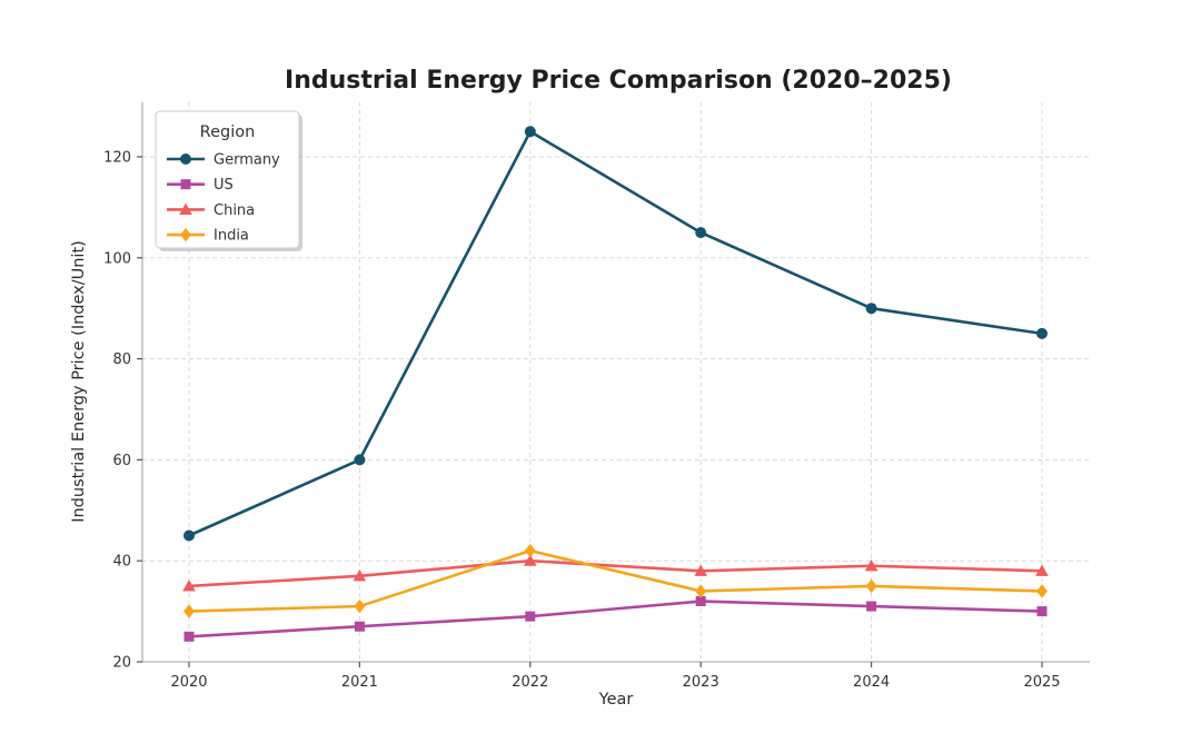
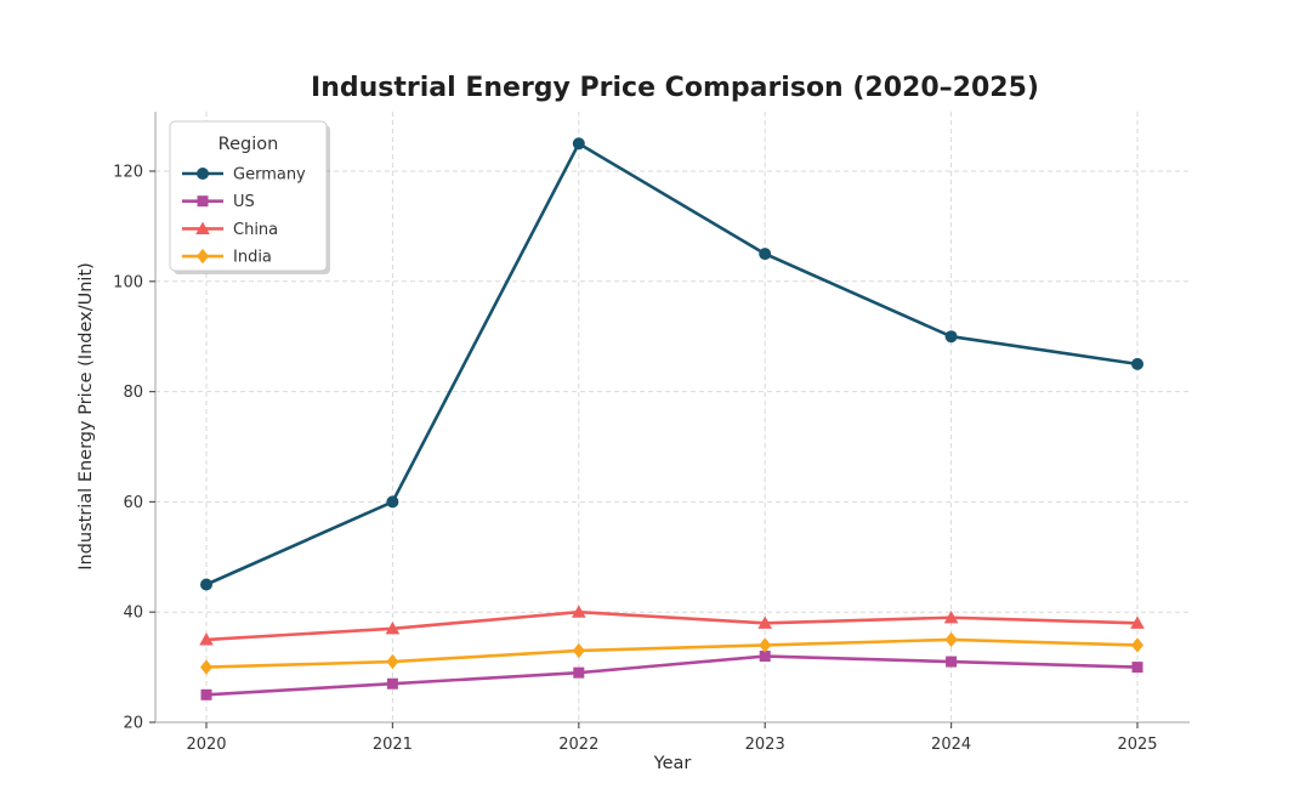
India/2022: 42 -> 33
